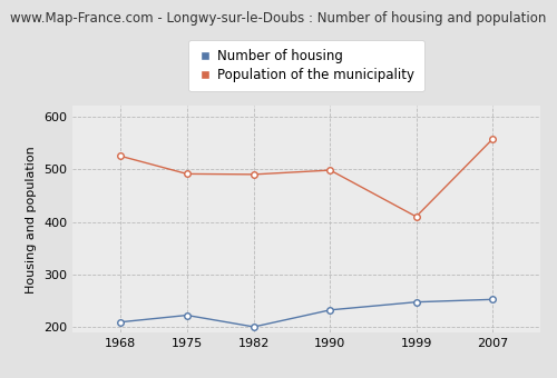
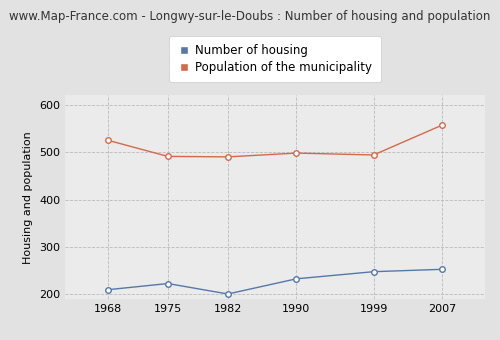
Population of the municipality/1999: 410 -> 494
